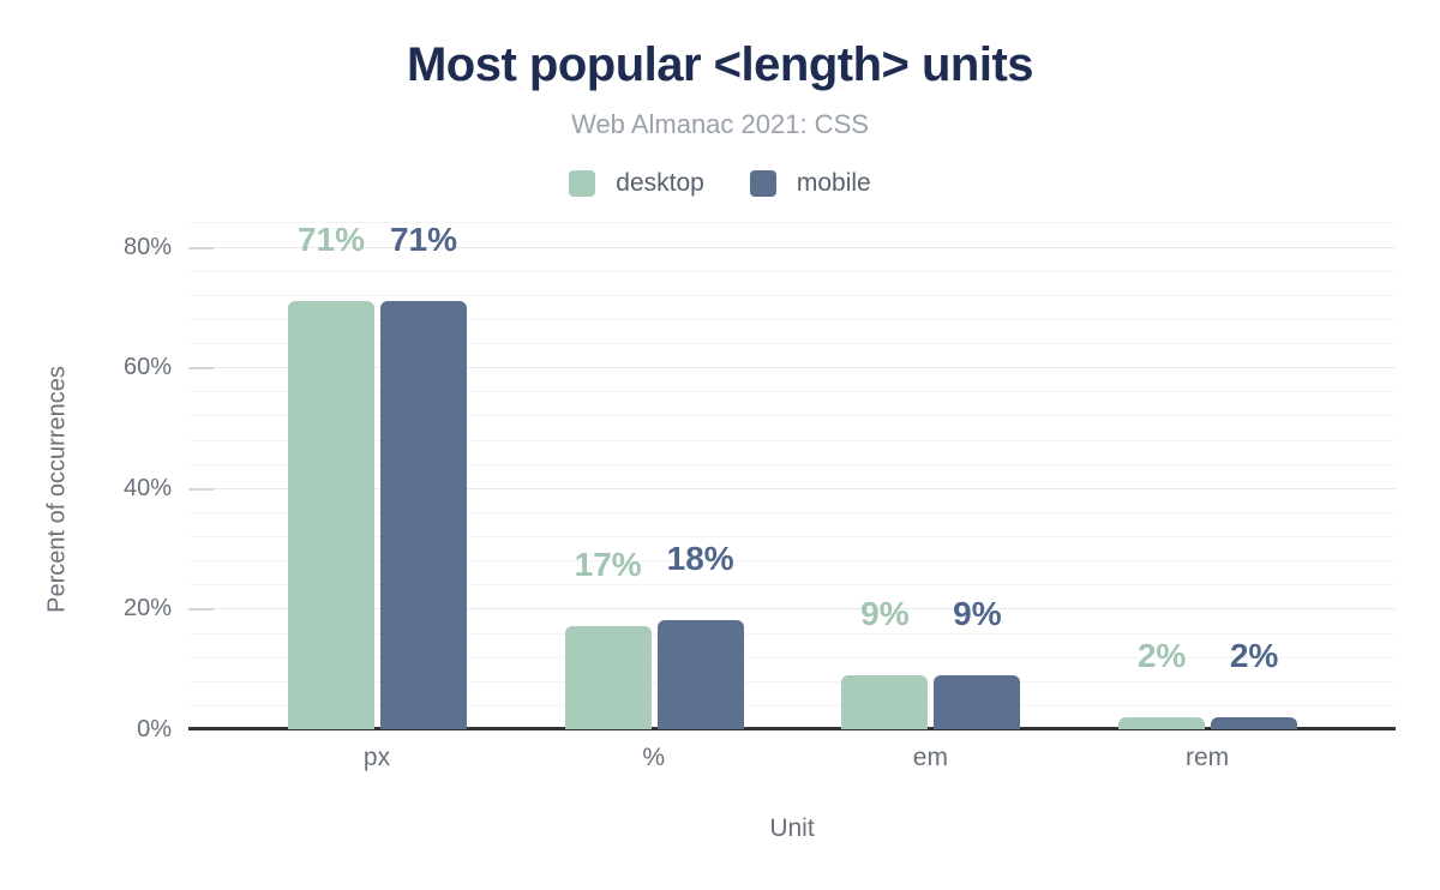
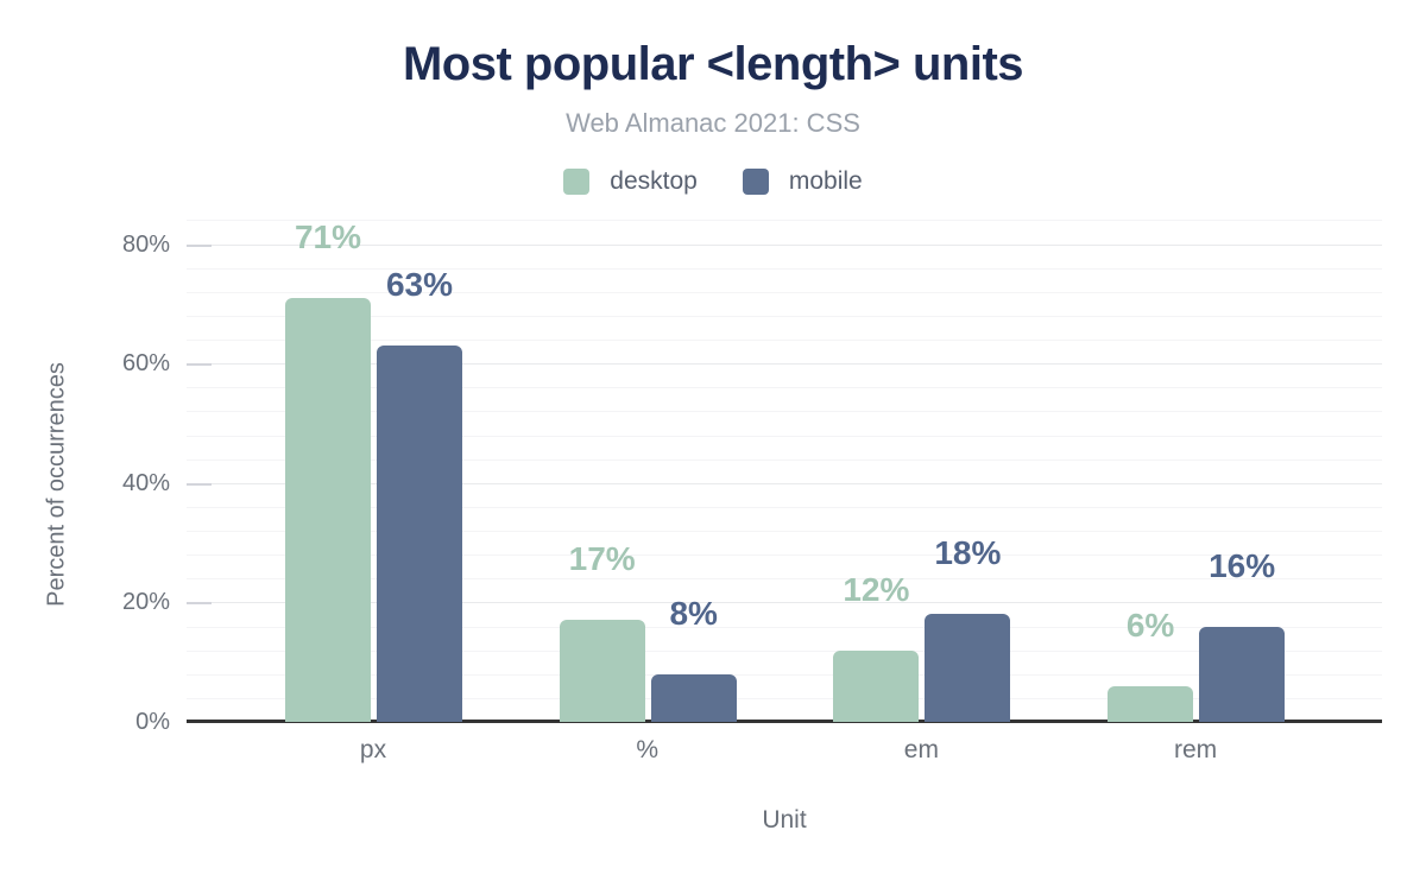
mobile/px: 71% -> 63%
mobile/%: 18% -> 8%
desktop/em: 9% -> 12%
mobile/em: 9% -> 18%
desktop/rem: 2% -> 6%
mobile/rem: 2% -> 16%
